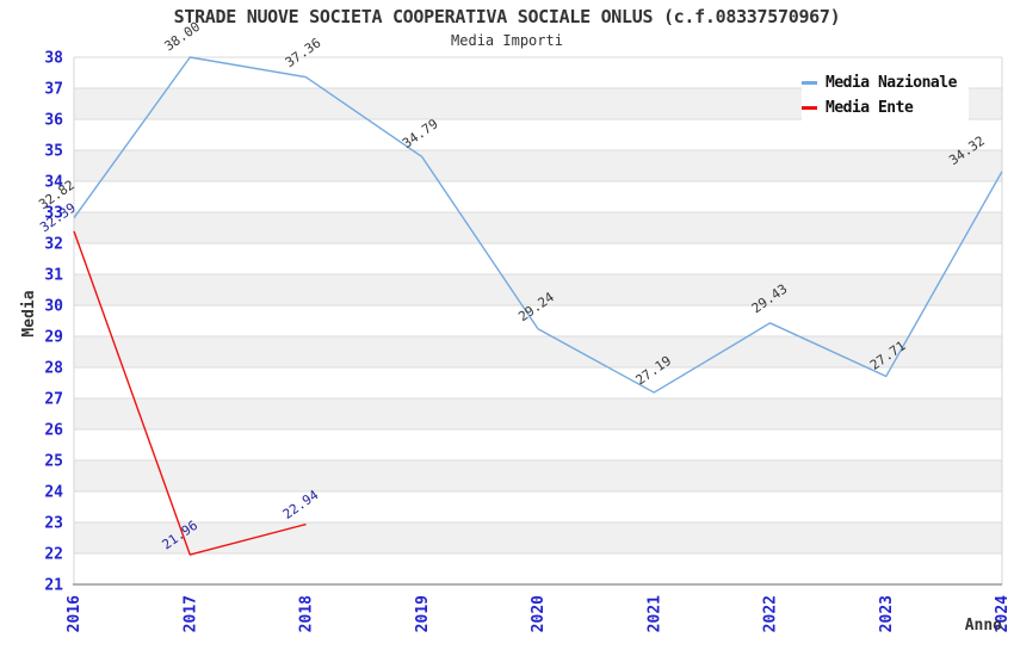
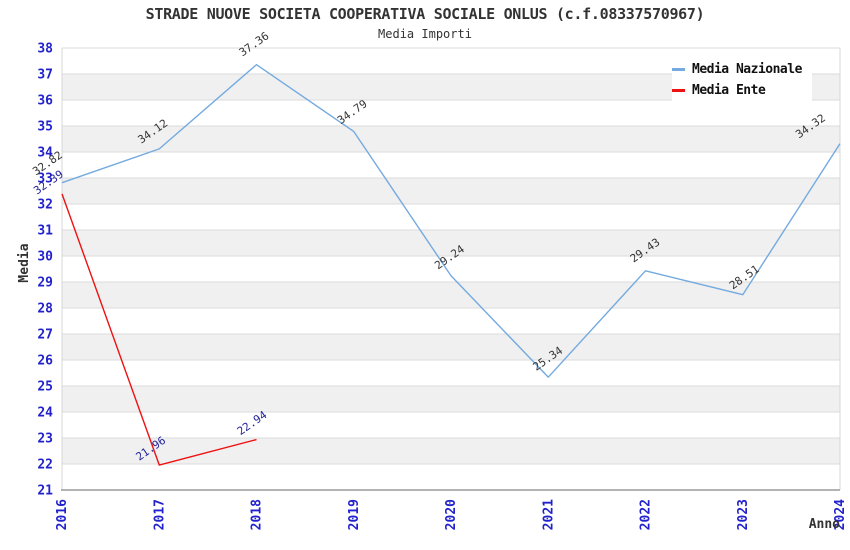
Media Nazionale/2017: 38.00 -> 34.12
Media Nazionale/2021: 27.19 -> 25.34
Media Nazionale/2023: 27.71 -> 28.51
